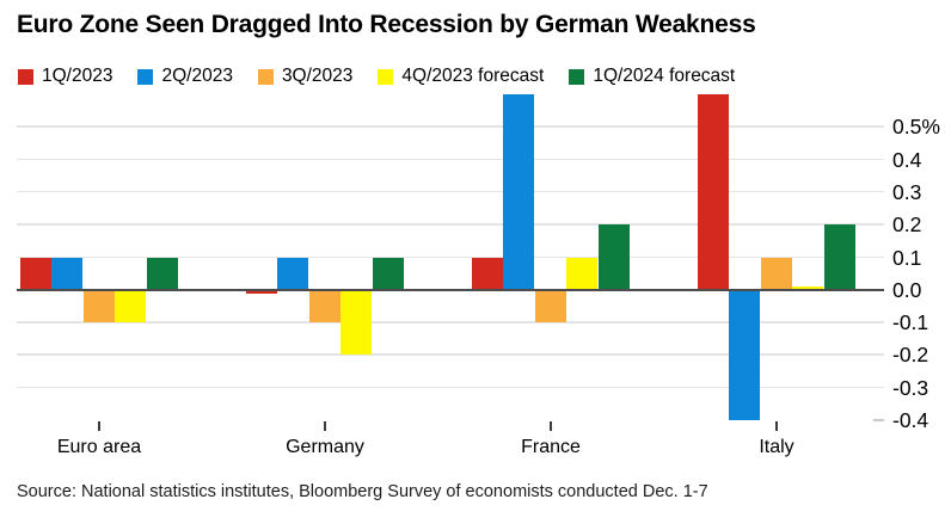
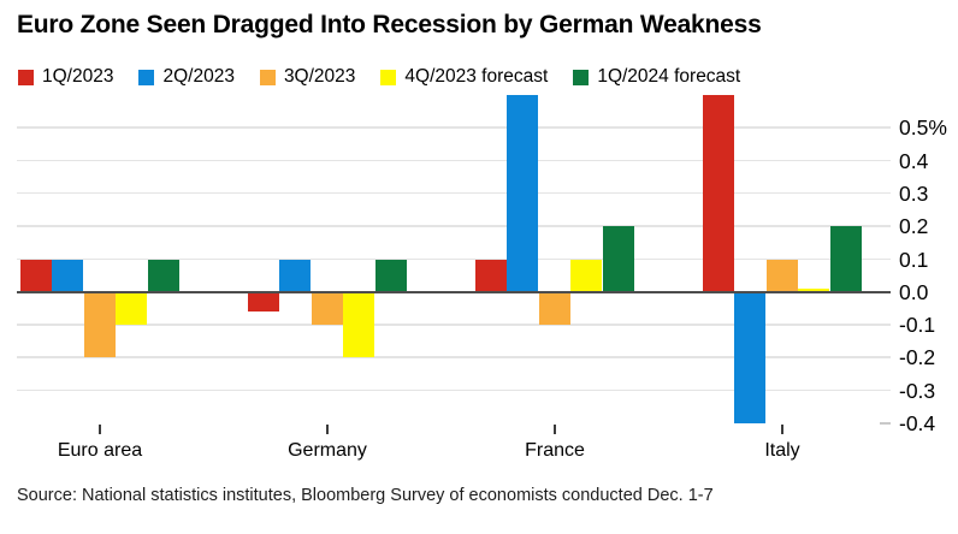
3Q/2023/Euro area: -0.1% -> -0.2%
1Q/2023/Germany: -0.01% -> -0.06%
